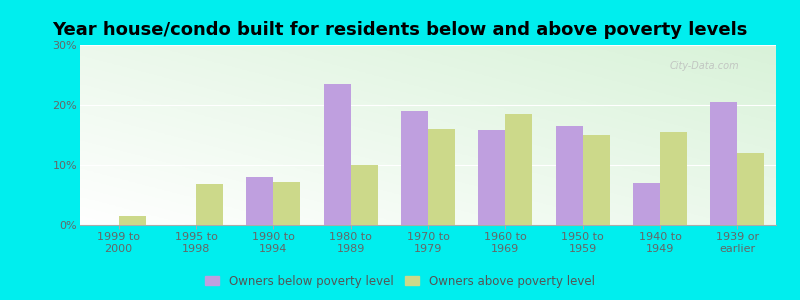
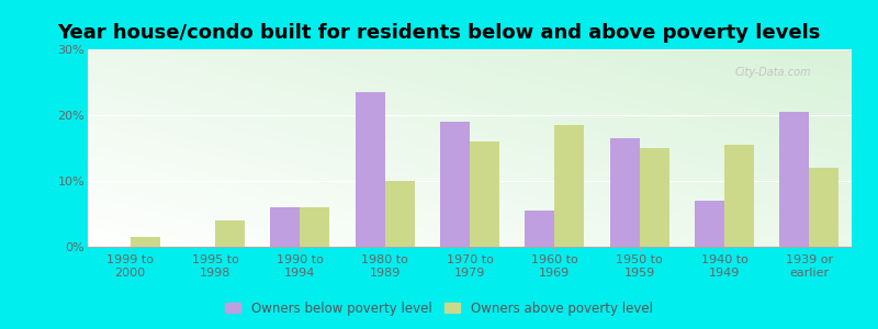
Owners above poverty level/1995 to 1998: 6.8% -> 4.0%
Owners below poverty level/1990 to 1994: 8.0% -> 6.0%
Owners above poverty level/1990 to 1994: 7.2% -> 6.0%
Owners below poverty level/1960 to 1969: 15.8% -> 5.5%
